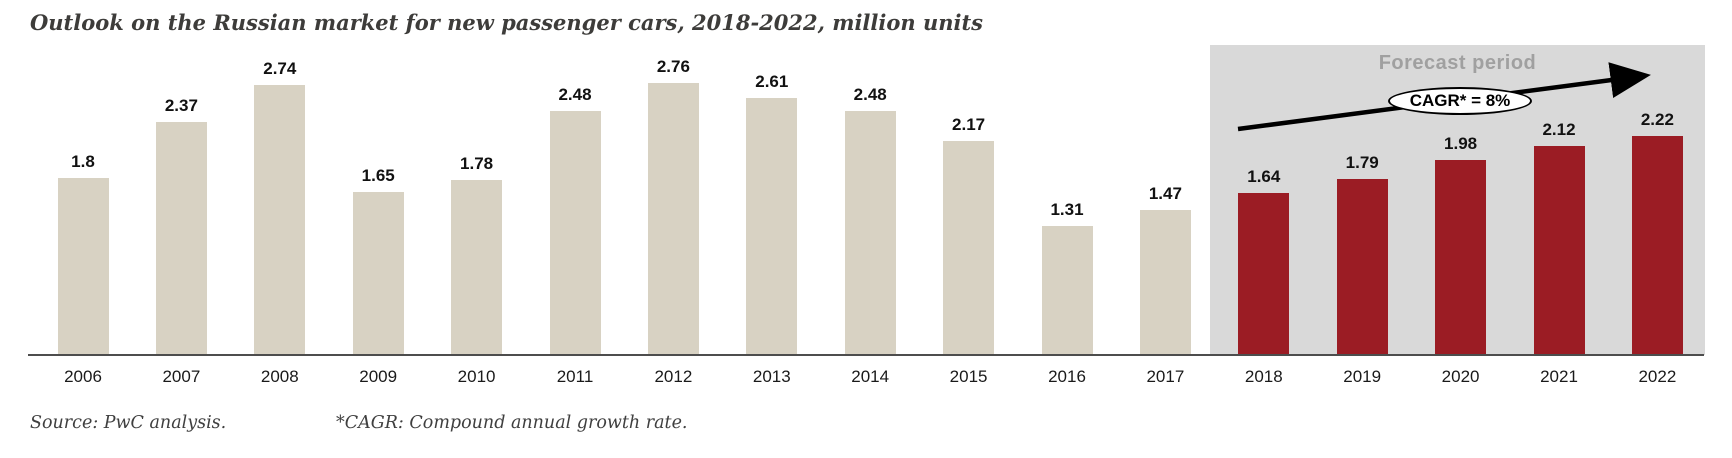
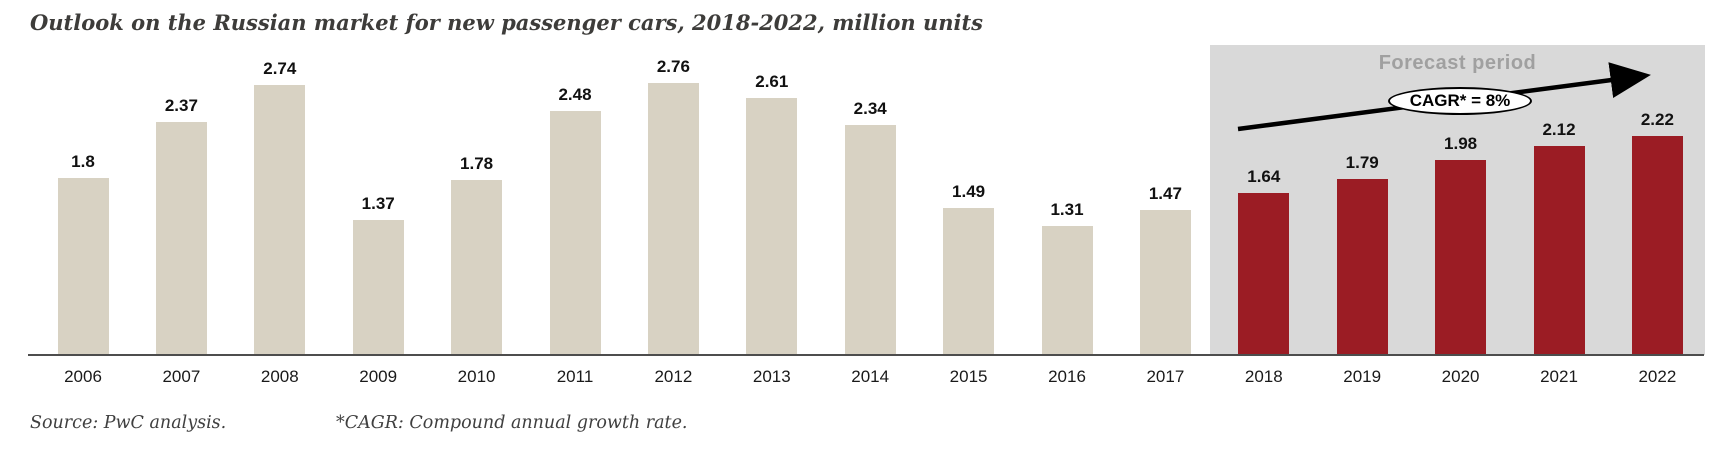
2009: 1.65 -> 1.37
2014: 2.48 -> 2.34
2015: 2.17 -> 1.49
